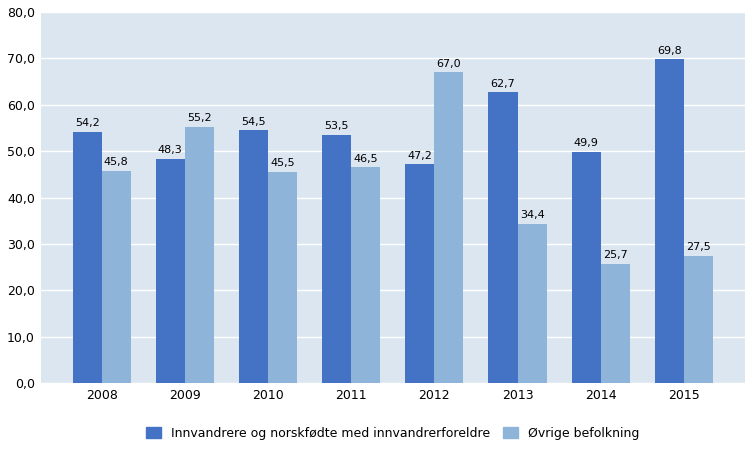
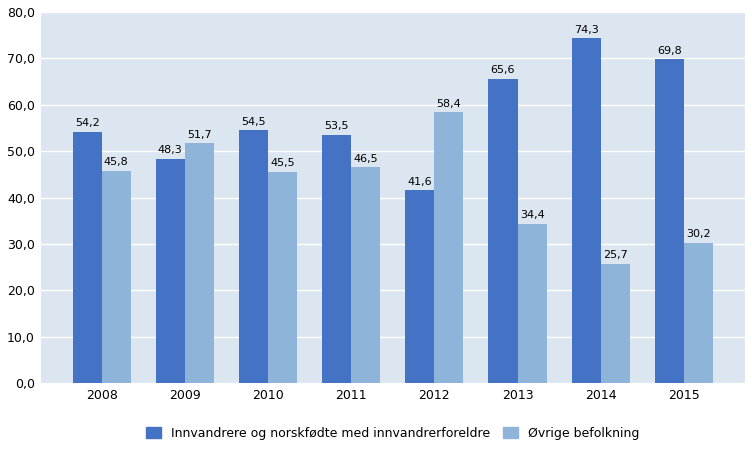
Øvrige befolkning/2009: 55,2 -> 51,7
Innvandrere og norskfødte med innvandrerforeldre/2012: 47,2 -> 41,6
Øvrige befolkning/2012: 67,0 -> 58,4
Innvandrere og norskfødte med innvandrerforeldre/2013: 62,7 -> 65,6
Innvandrere og norskfødte med innvandrerforeldre/2014: 49,9 -> 74,3
Øvrige befolkning/2015: 27,5 -> 30,2
